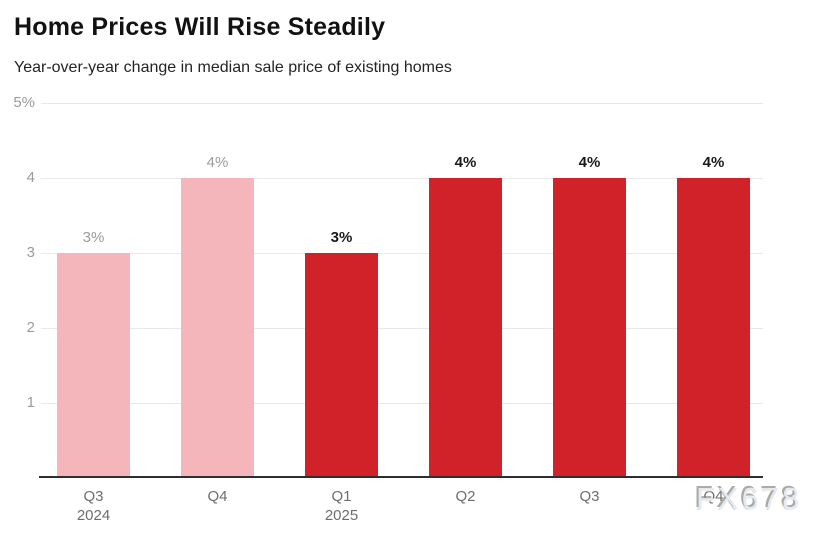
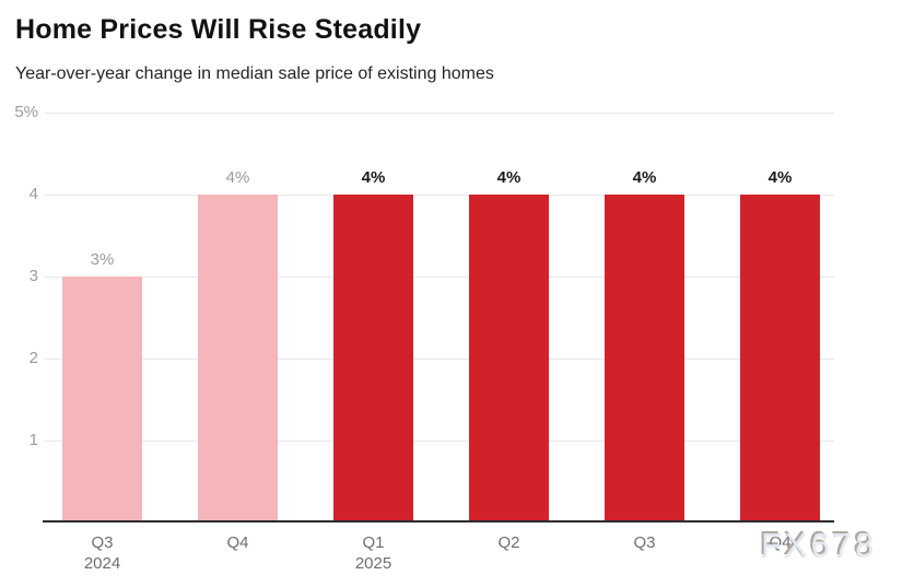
Q1 2025: 3% -> 4%
